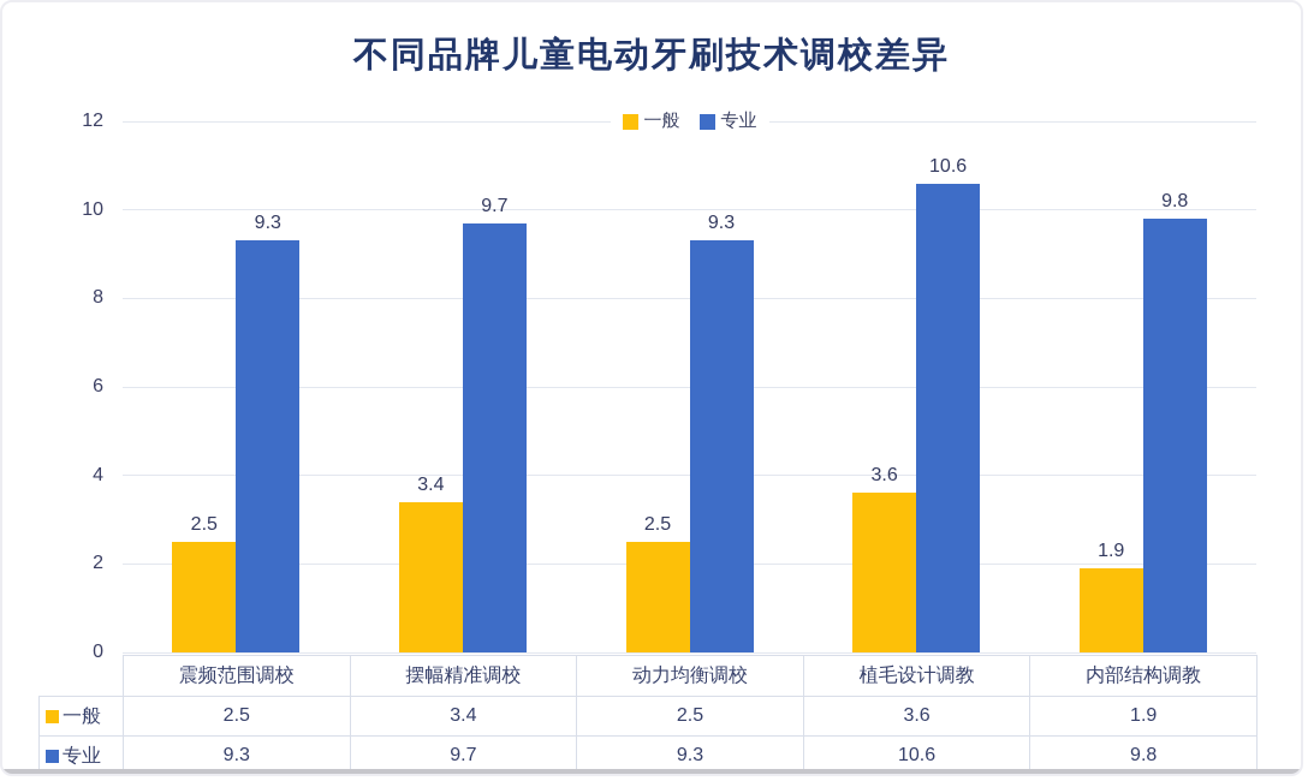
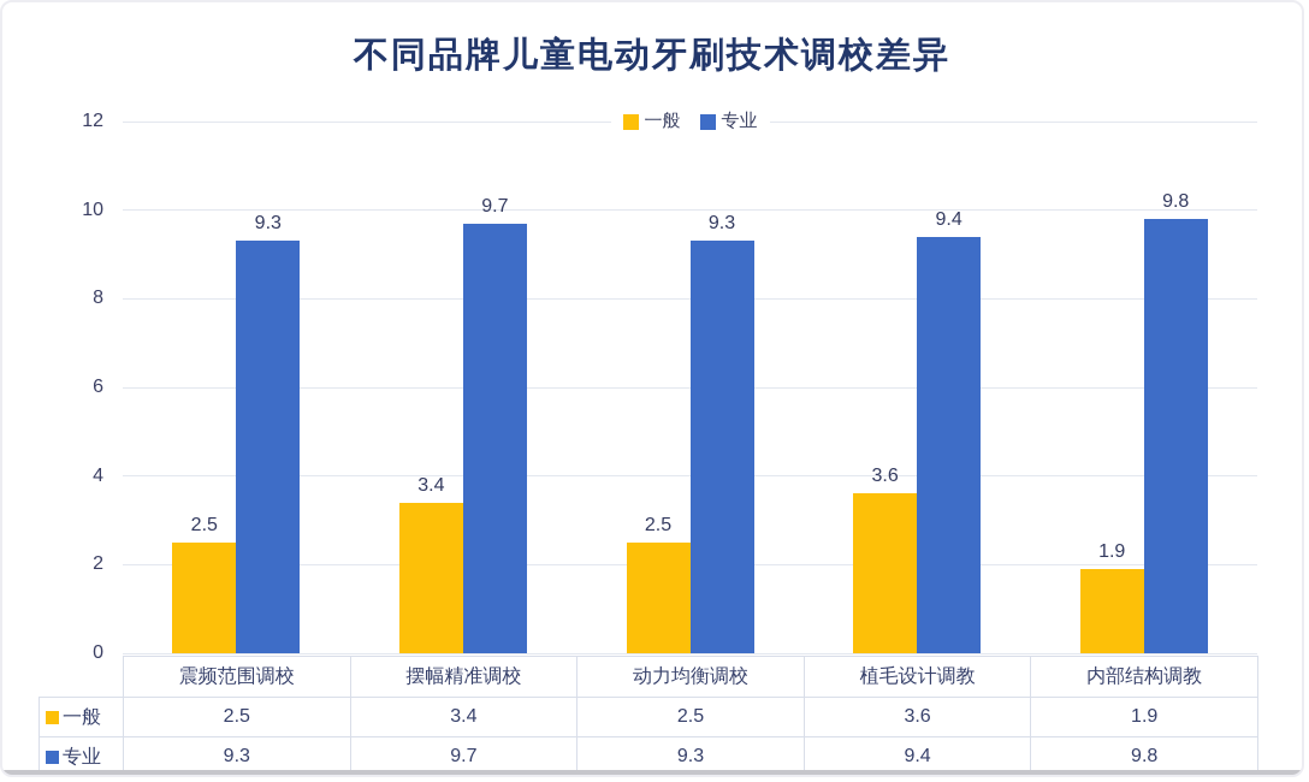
专业/植毛设计调教: 10.6 -> 9.4
